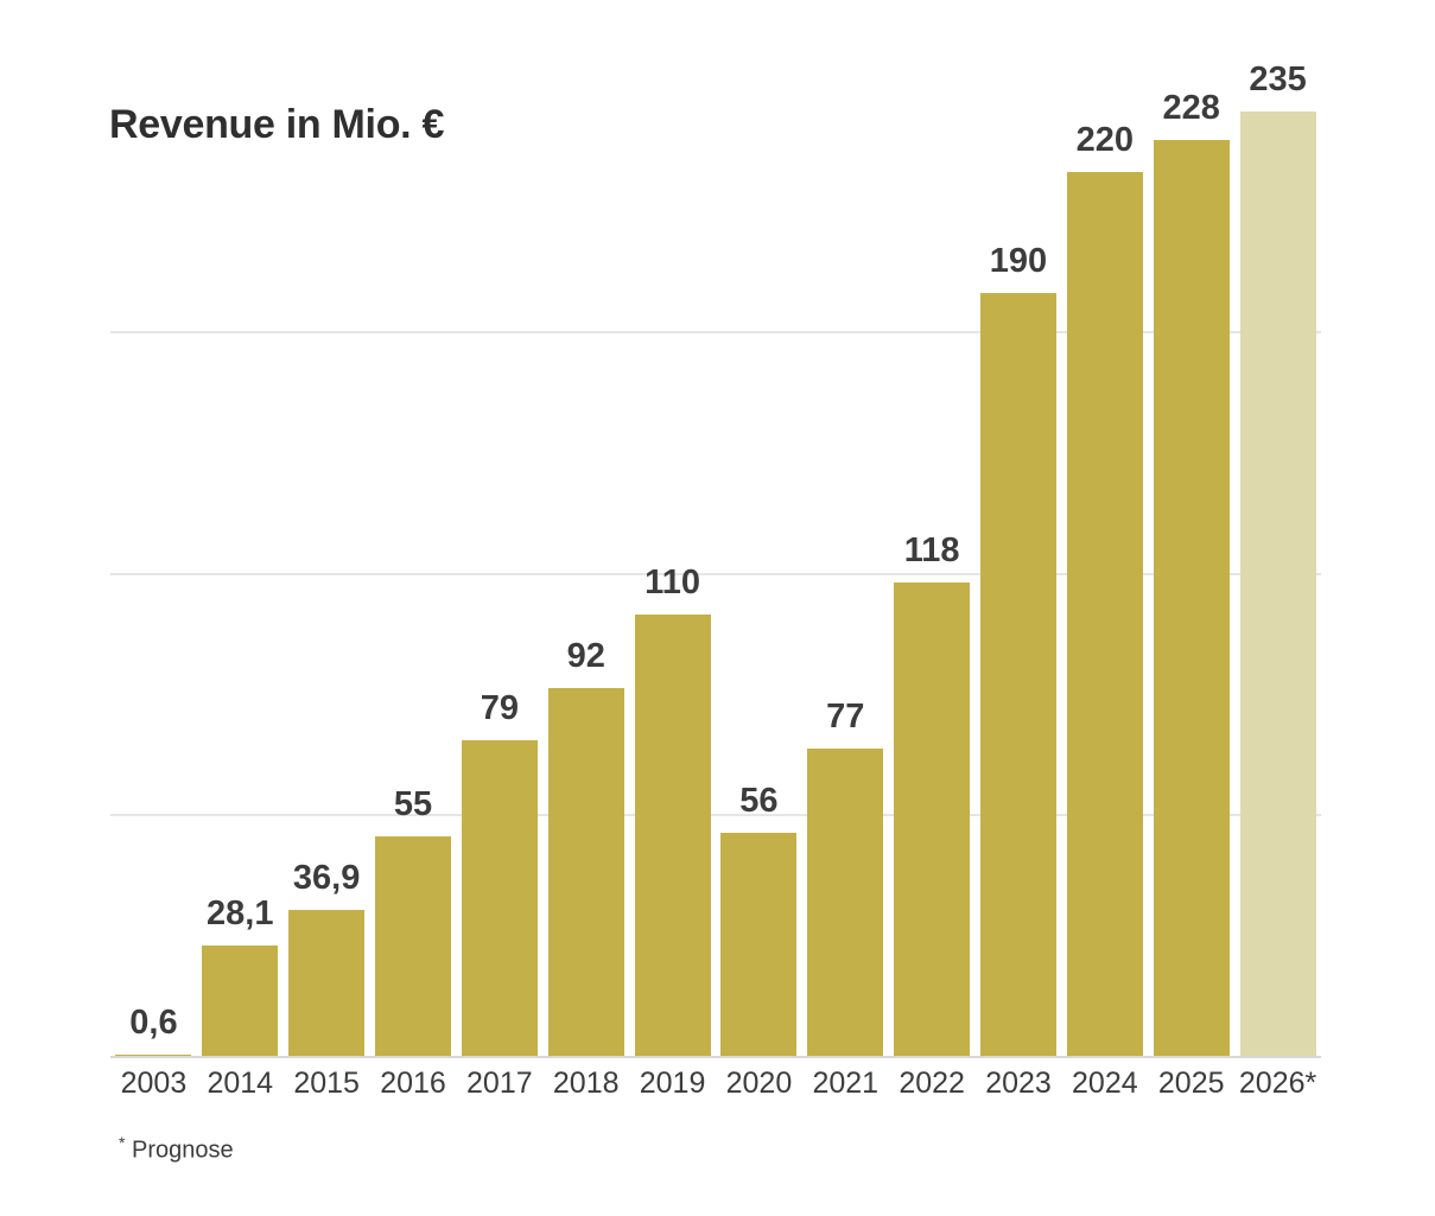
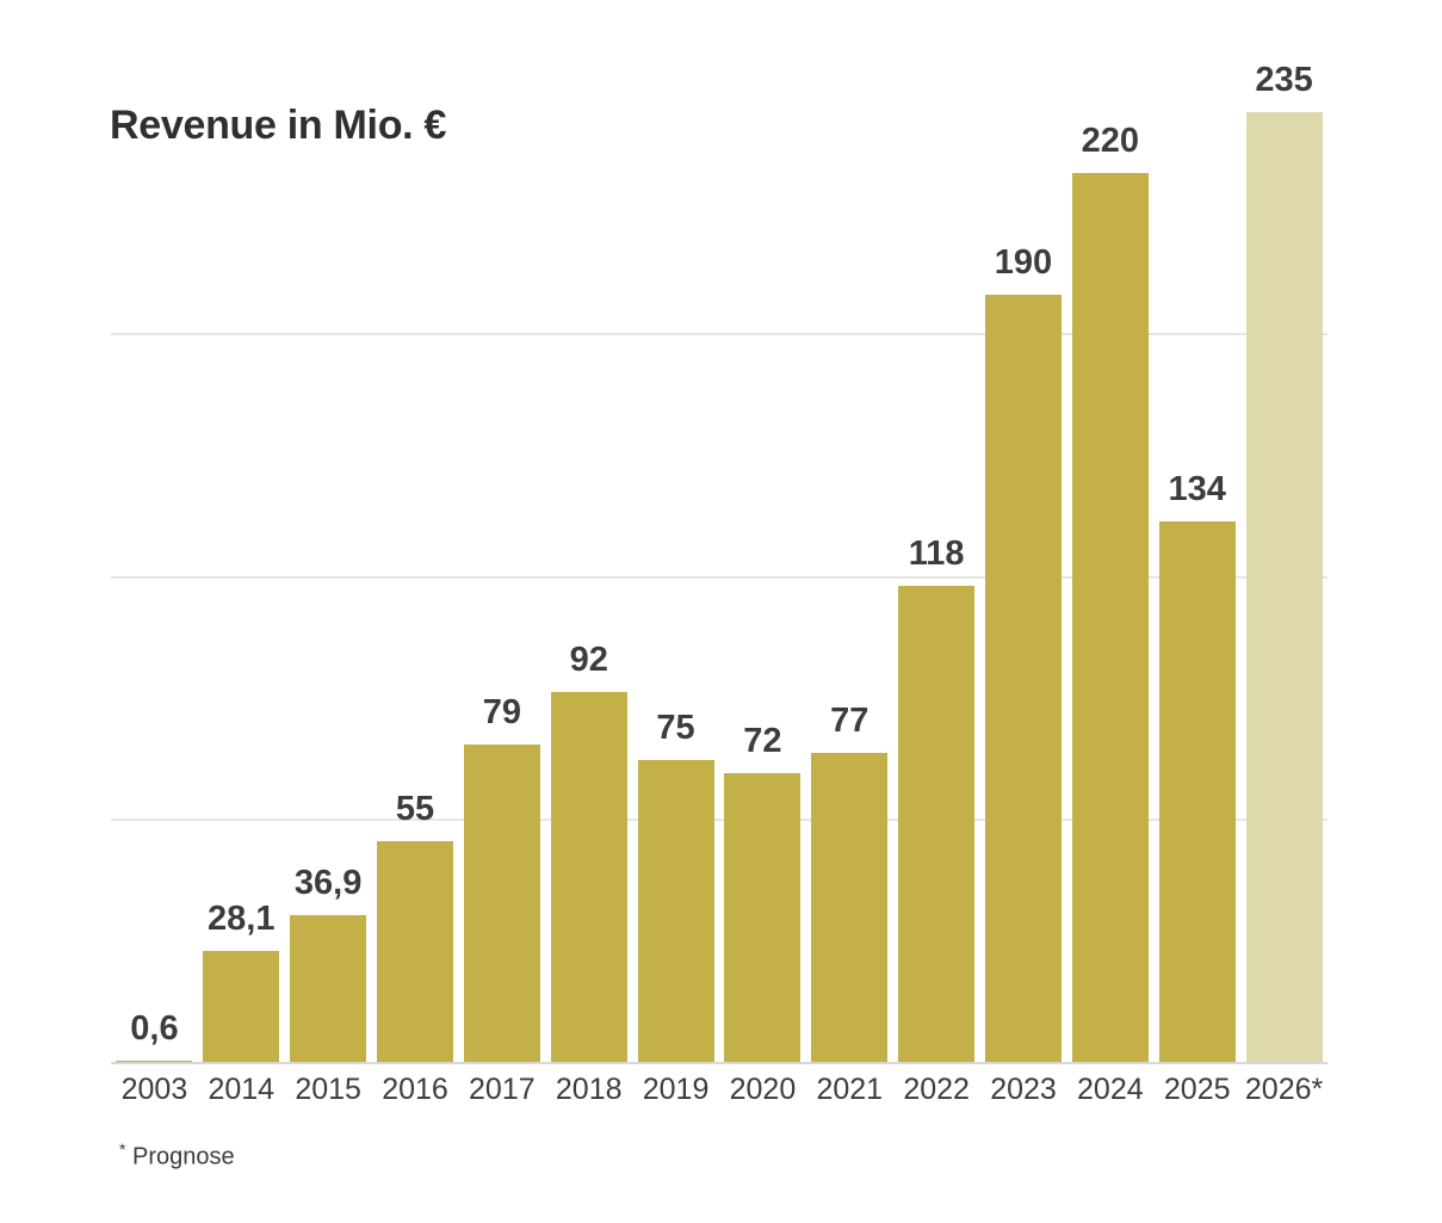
2019: 110 -> 75
2020: 56 -> 72
2025: 228 -> 134
